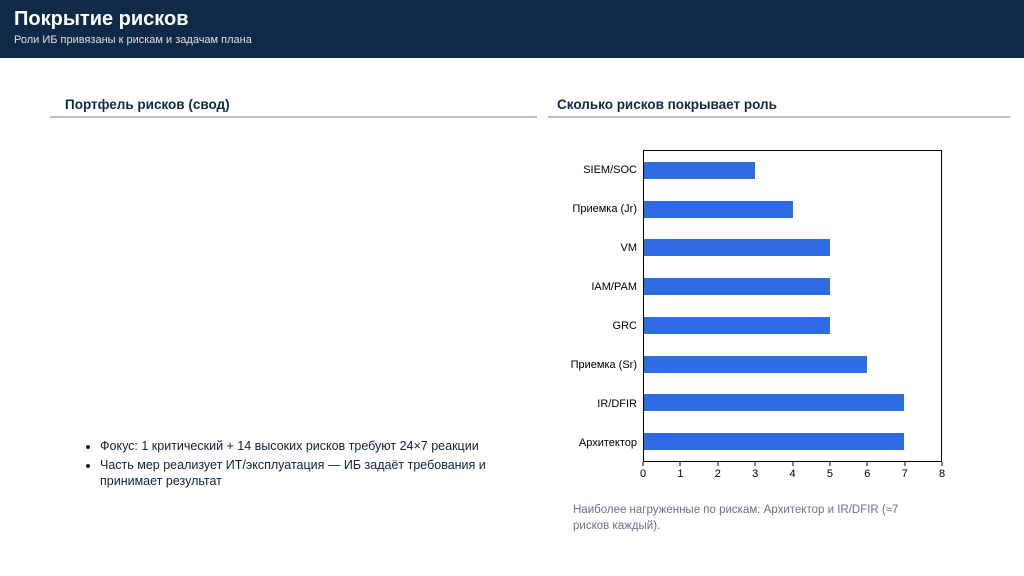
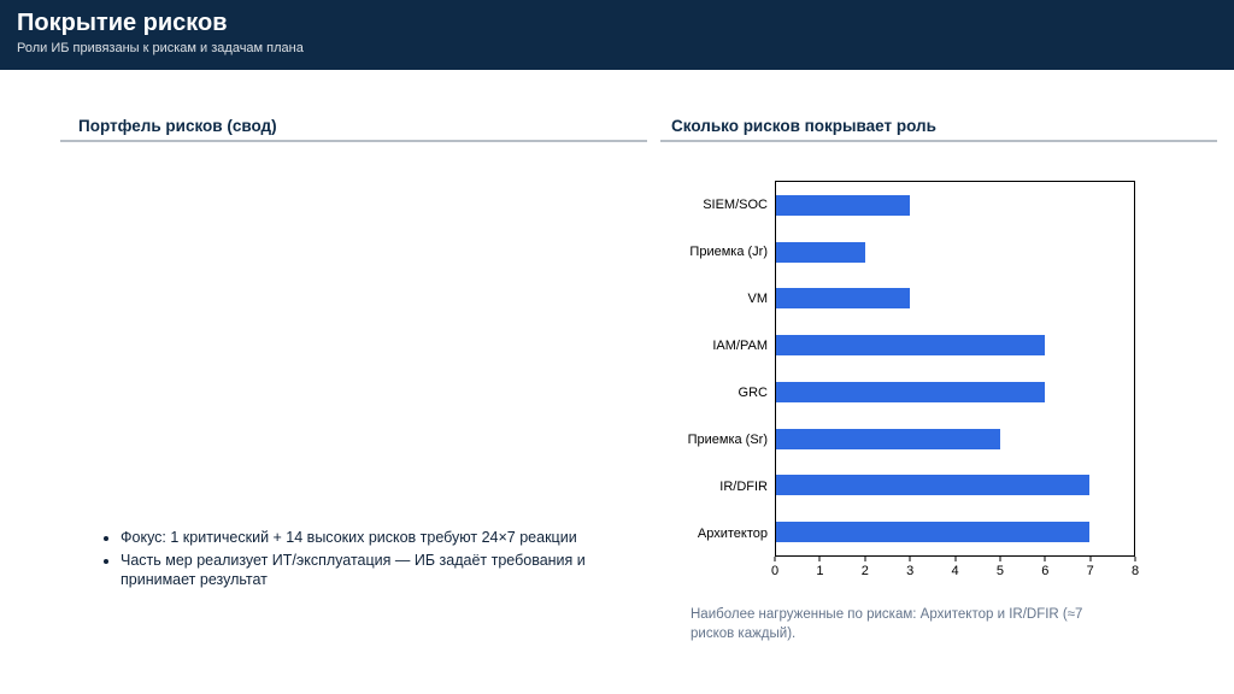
Приемка (Jr): 4 -> 2
VM: 5 -> 3
IAM/PAM: 5 -> 6
GRC: 5 -> 6
Приемка (Sr): 6 -> 5
